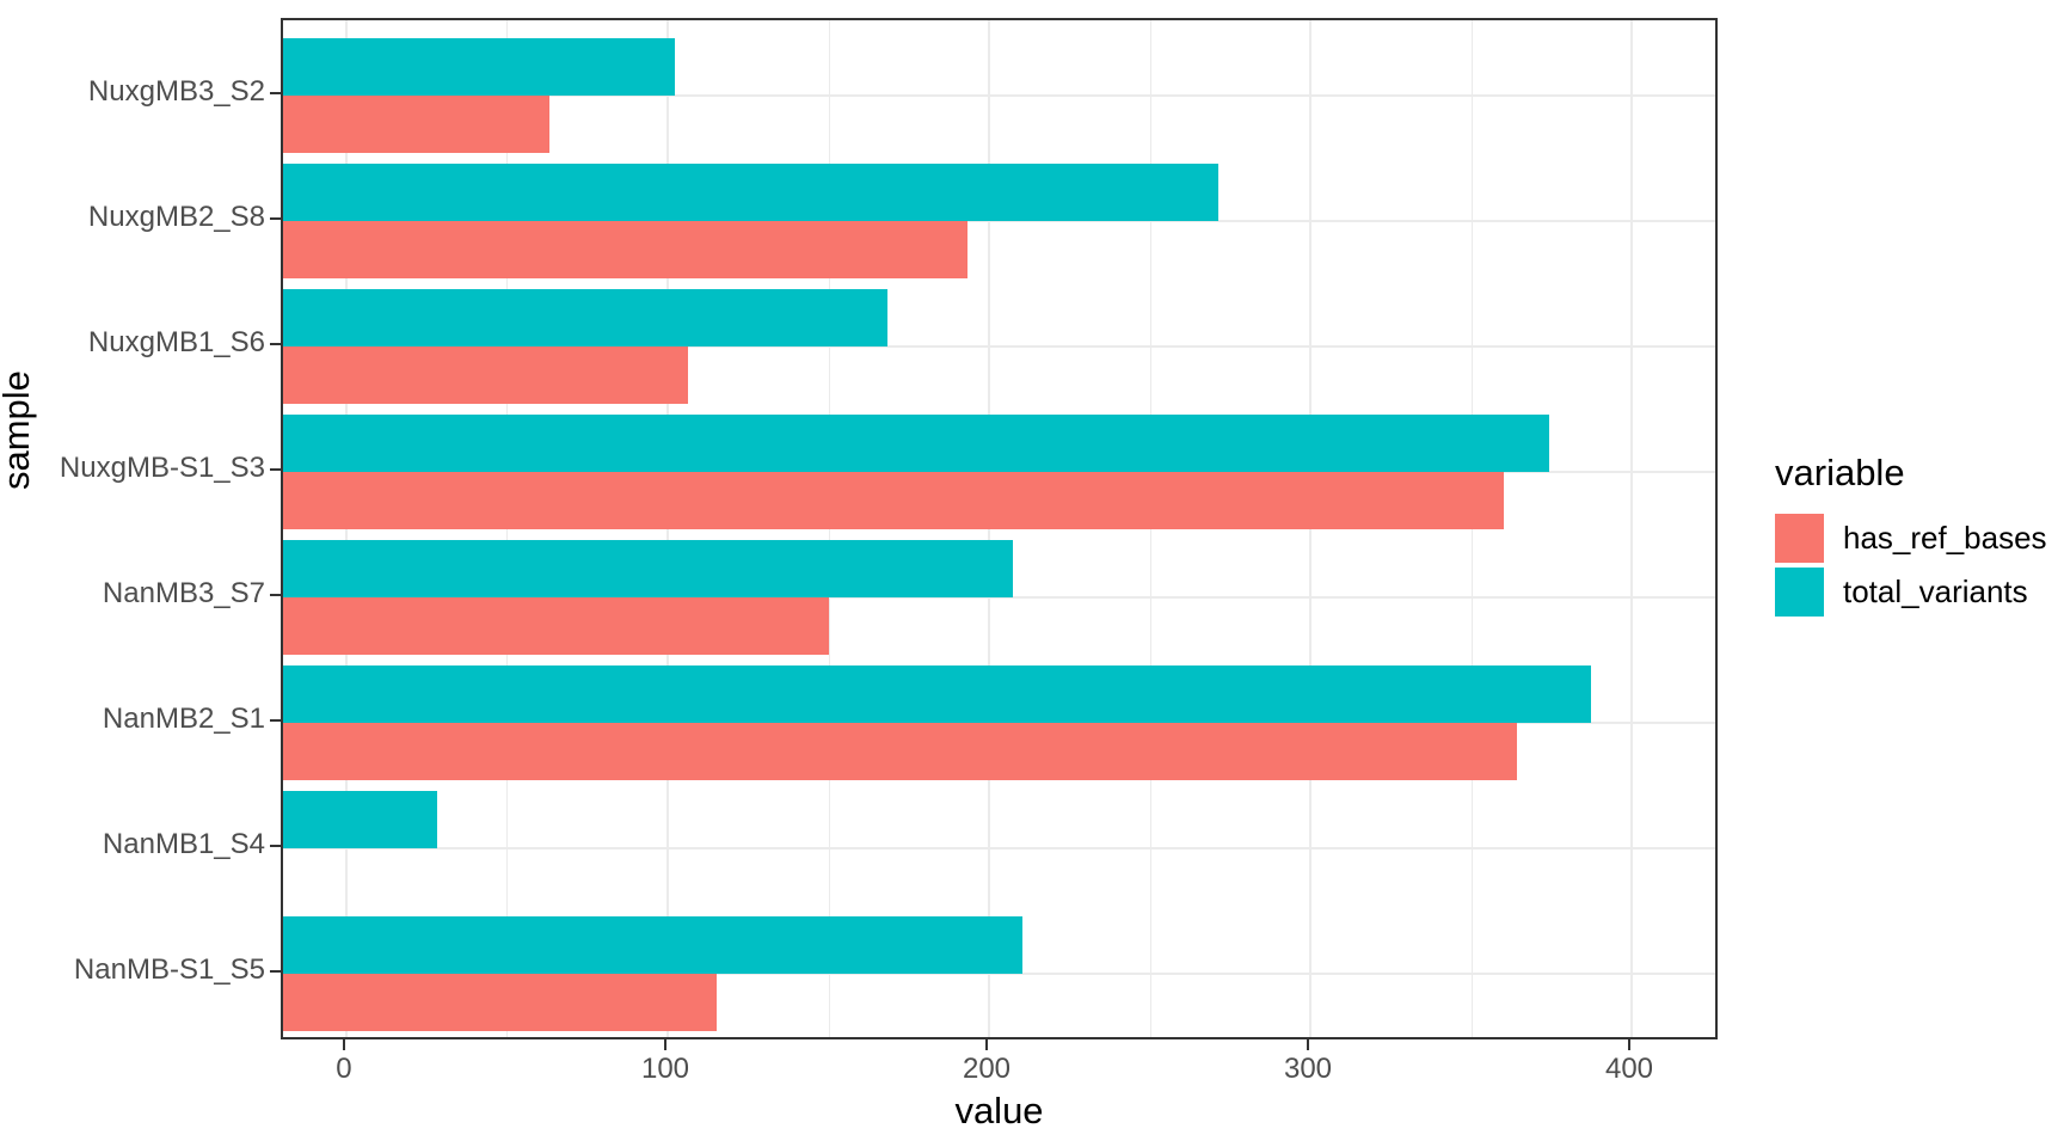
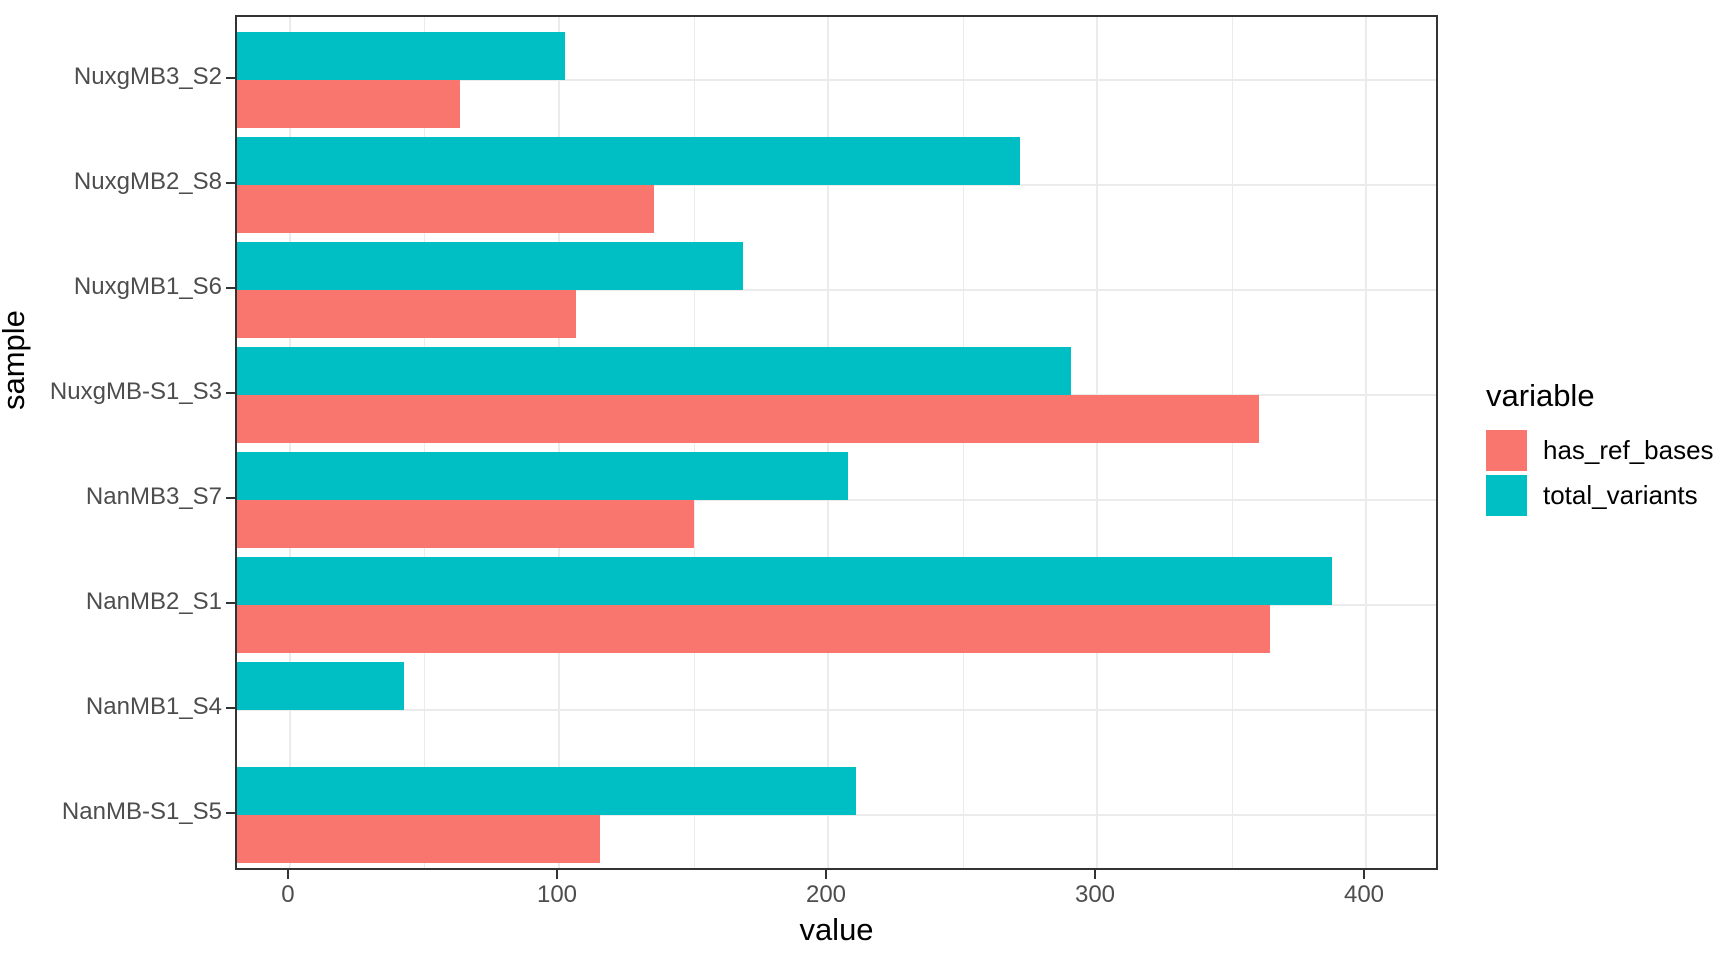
has_ref_bases/NuxgMB2_S8: 213 -> 155
total_variants/NuxgMB-S1_S3: 394 -> 310
total_variants/NanMB1_S4: 48 -> 62
